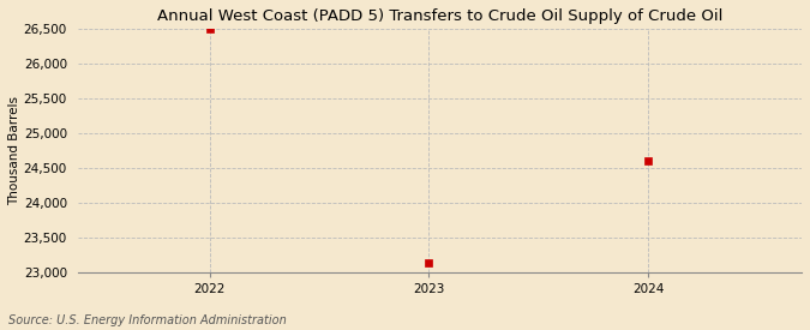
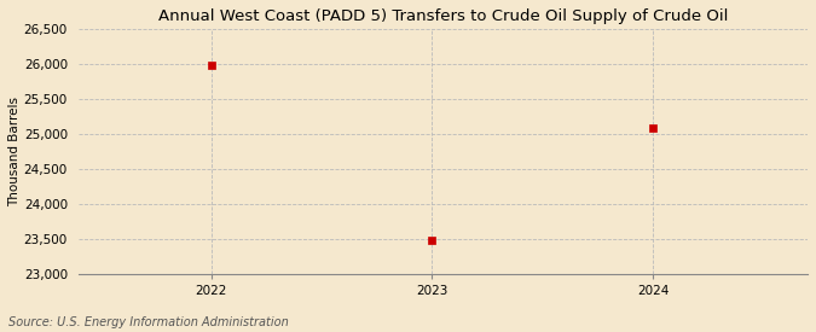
2022: 26,490 -> 25,980
2023: 23,140 -> 23,480
2024: 24,610 -> 25,080
